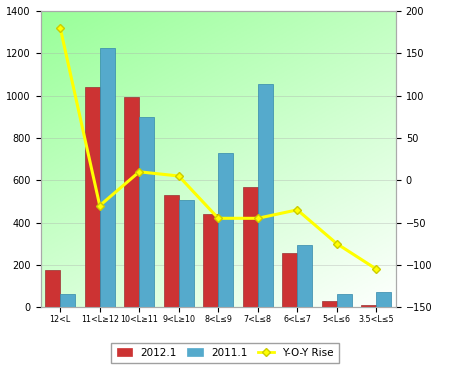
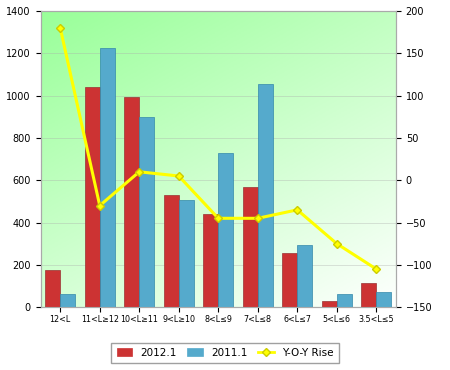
2012.1/3.5<L≤5: 10 -> 115
